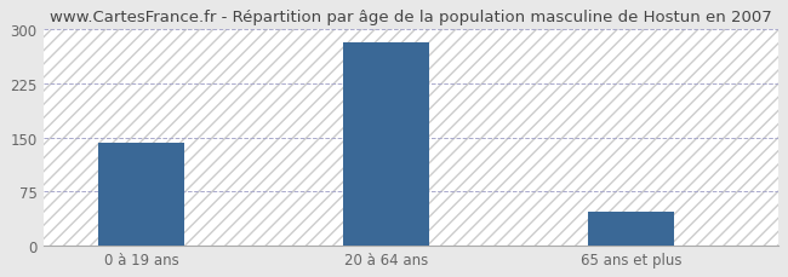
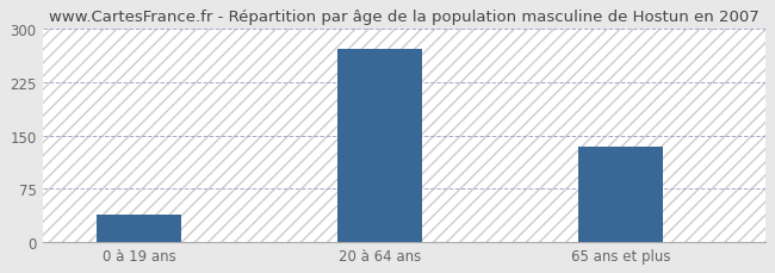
0 à 19 ans: 143 -> 38
20 à 64 ans: 282 -> 272
65 ans et plus: 47 -> 134
